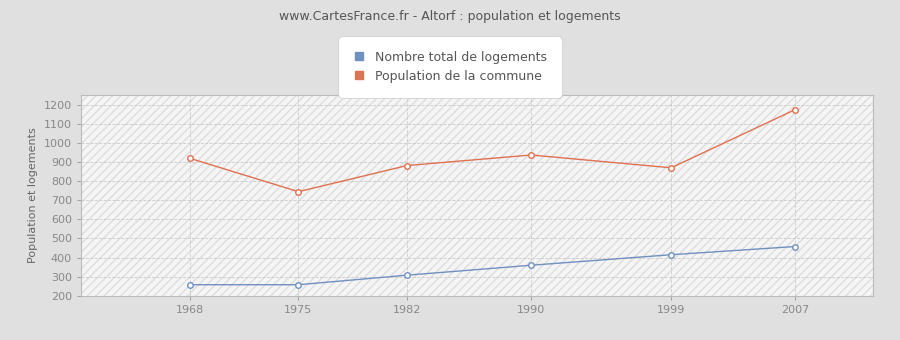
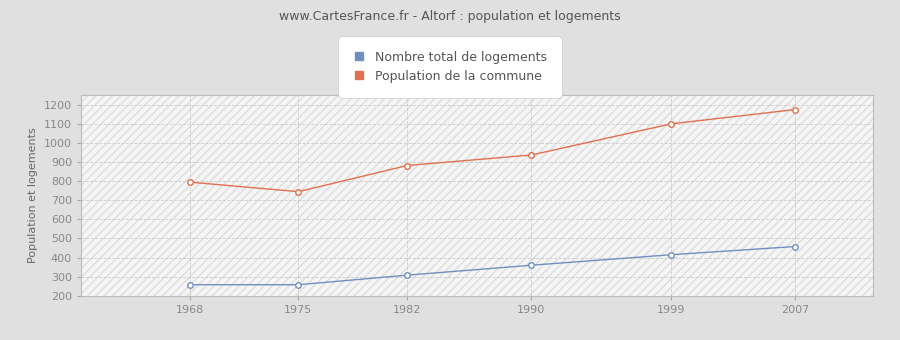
Population de la commune/1968: 920 -> 800
Population de la commune/1999: 870 -> 1100
